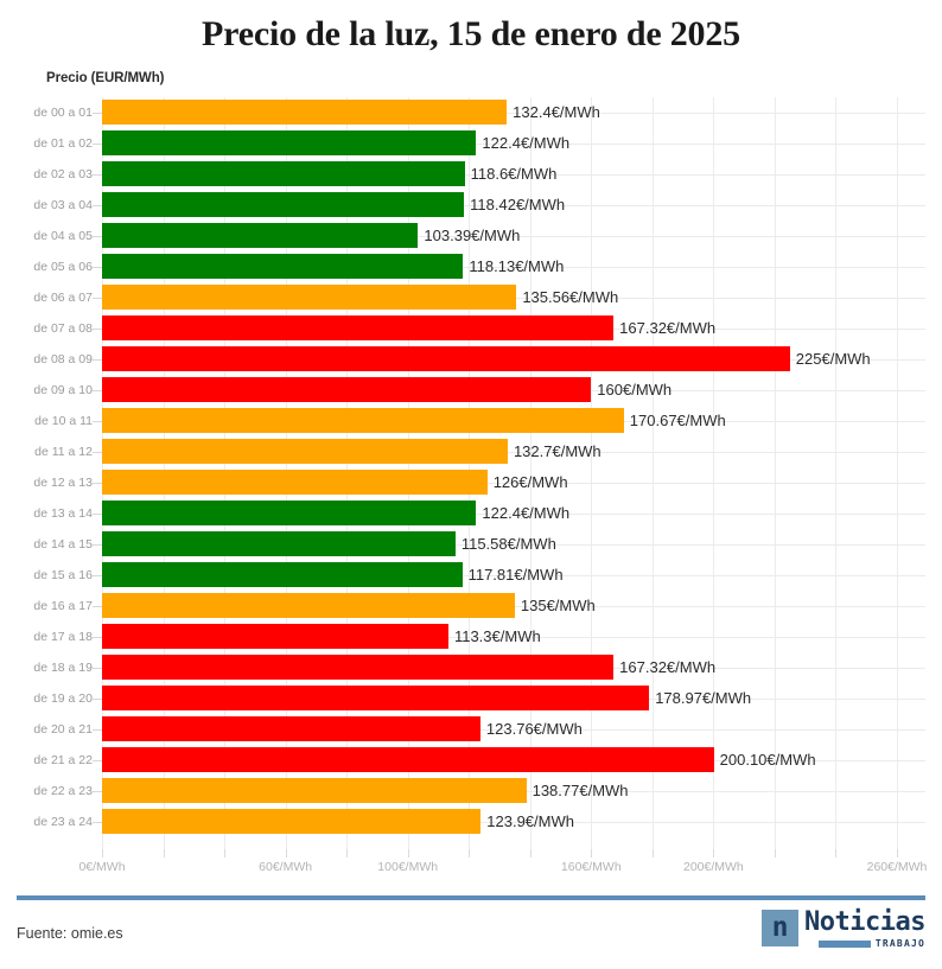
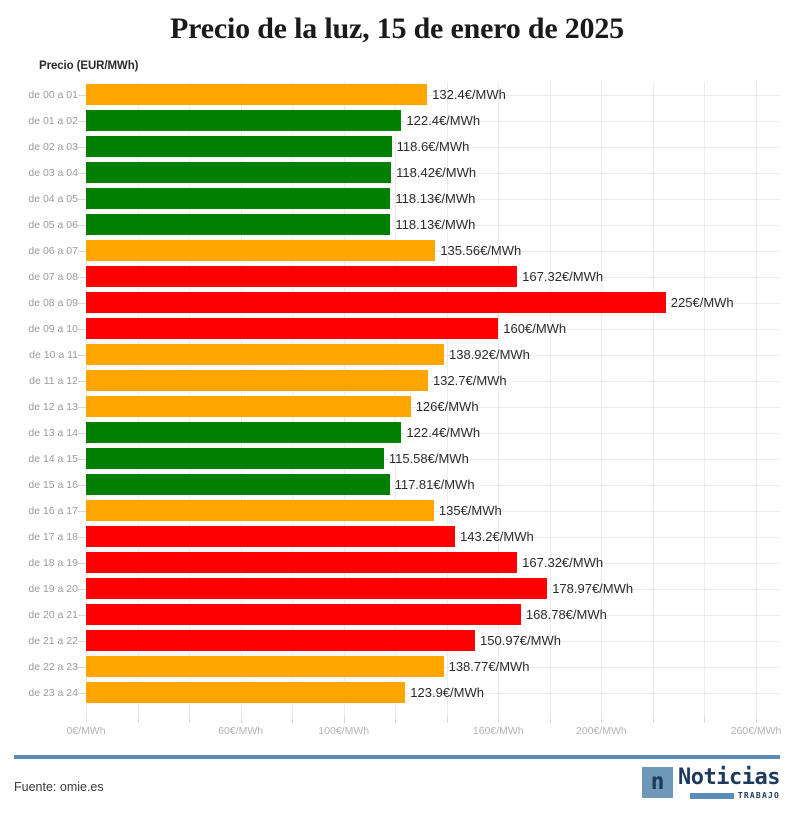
de 04 a 05: 103.39 -> 118.13
de 10 a 11: 170.67 -> 138.92
de 17 a 18: 113.3 -> 143.2
de 20 a 21: 123.76 -> 168.78
de 21 a 22: 200.10 -> 150.97
